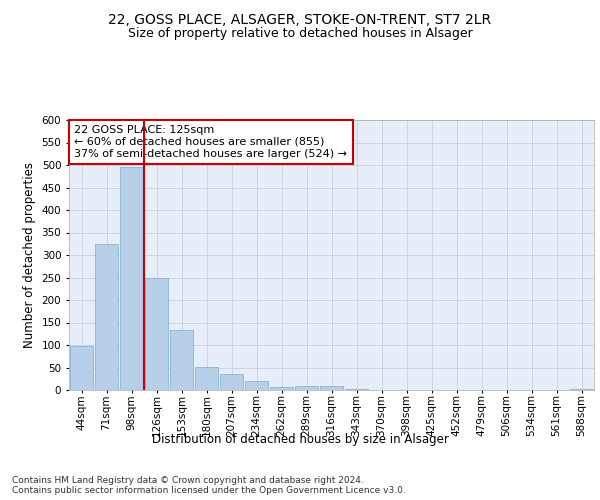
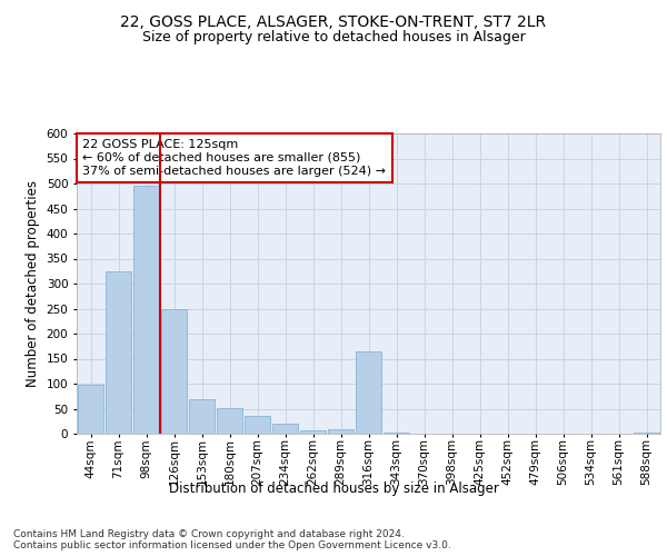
153sqm: 133 -> 70
316sqm: 9 -> 165
